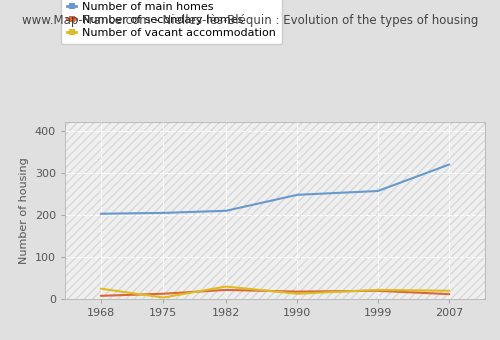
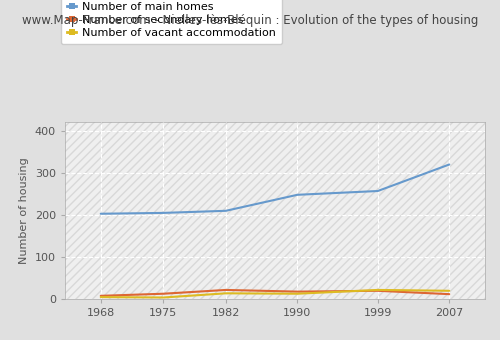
Number of vacant accommodation/1968: 25 -> 5
Number of vacant accommodation/1982: 30 -> 14
